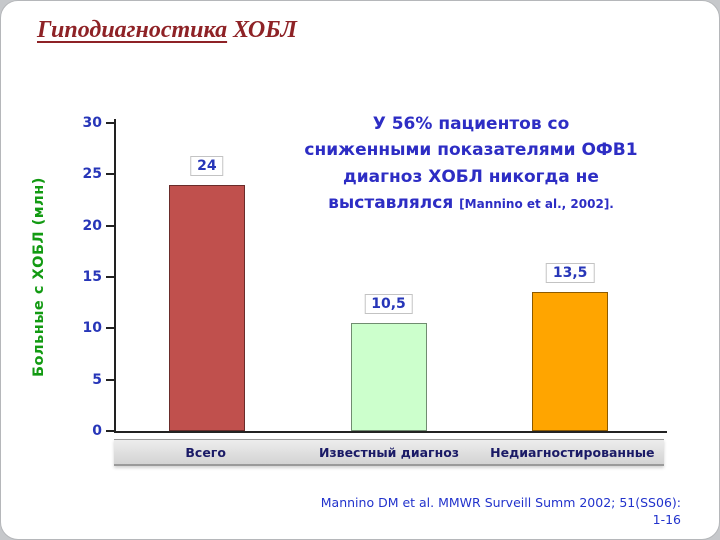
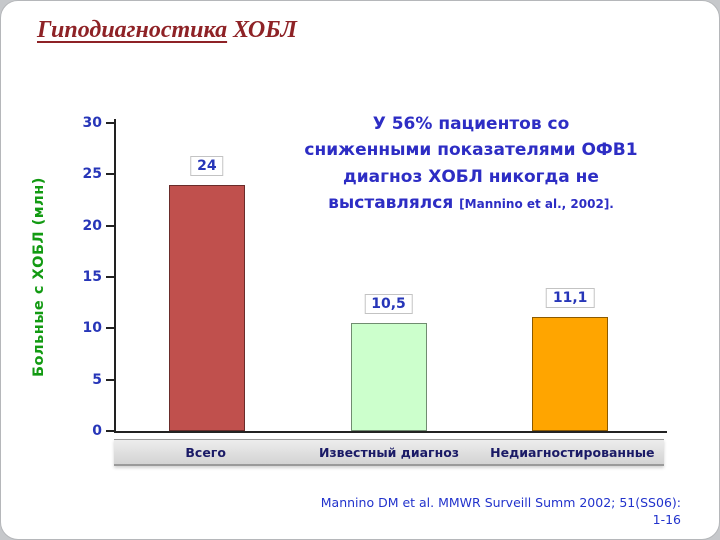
Недиагностированные: 13,5 -> 11,1
